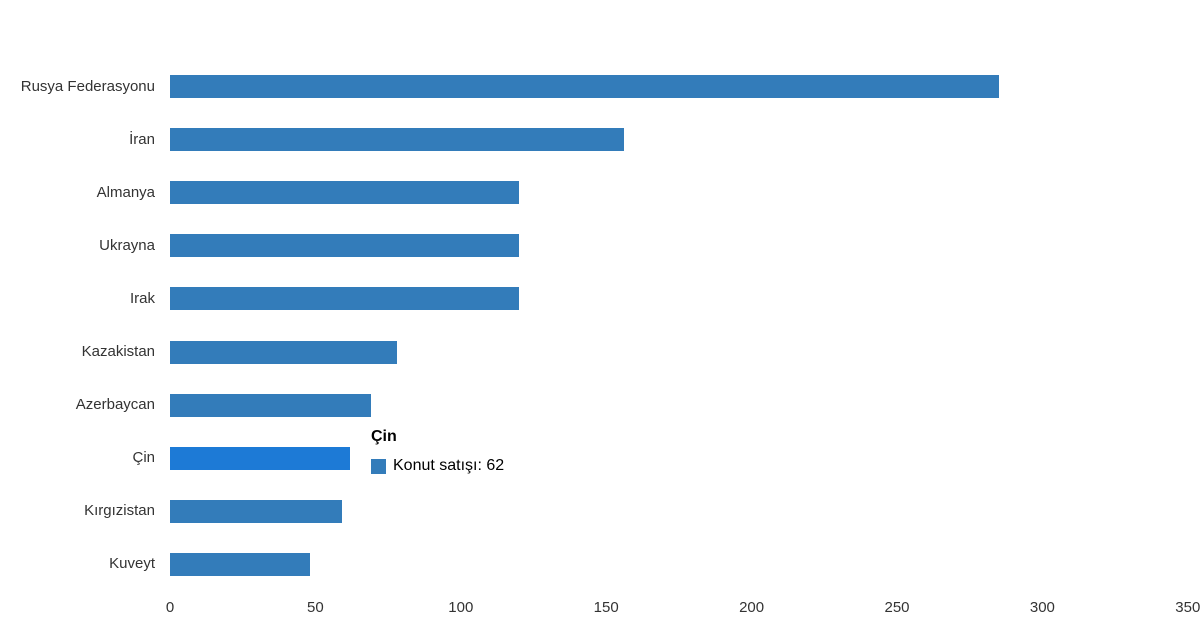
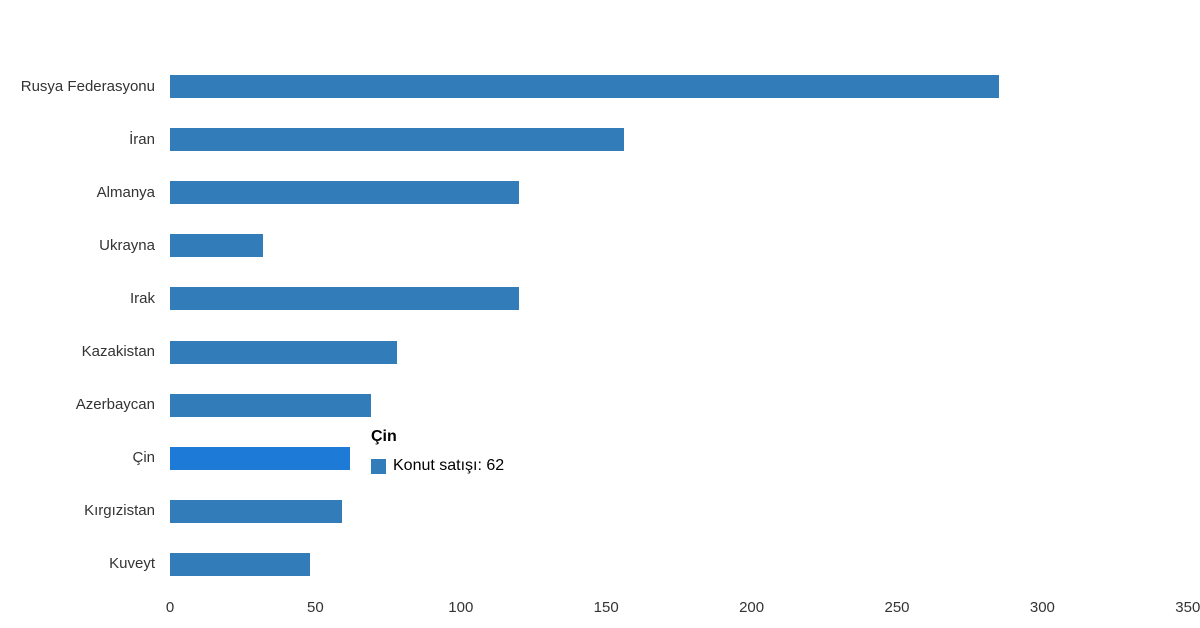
Ukrayna: 120 -> 32
